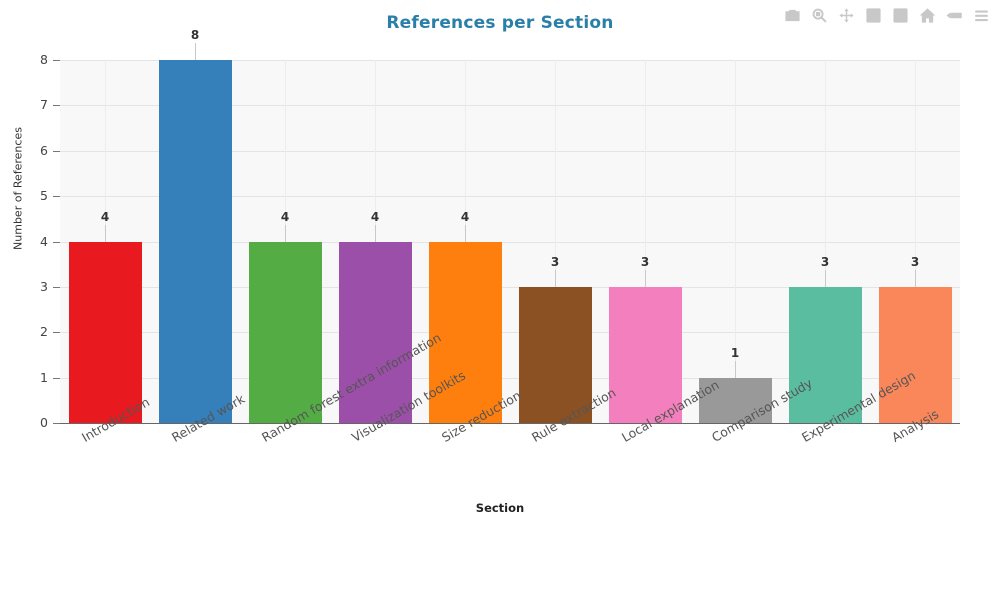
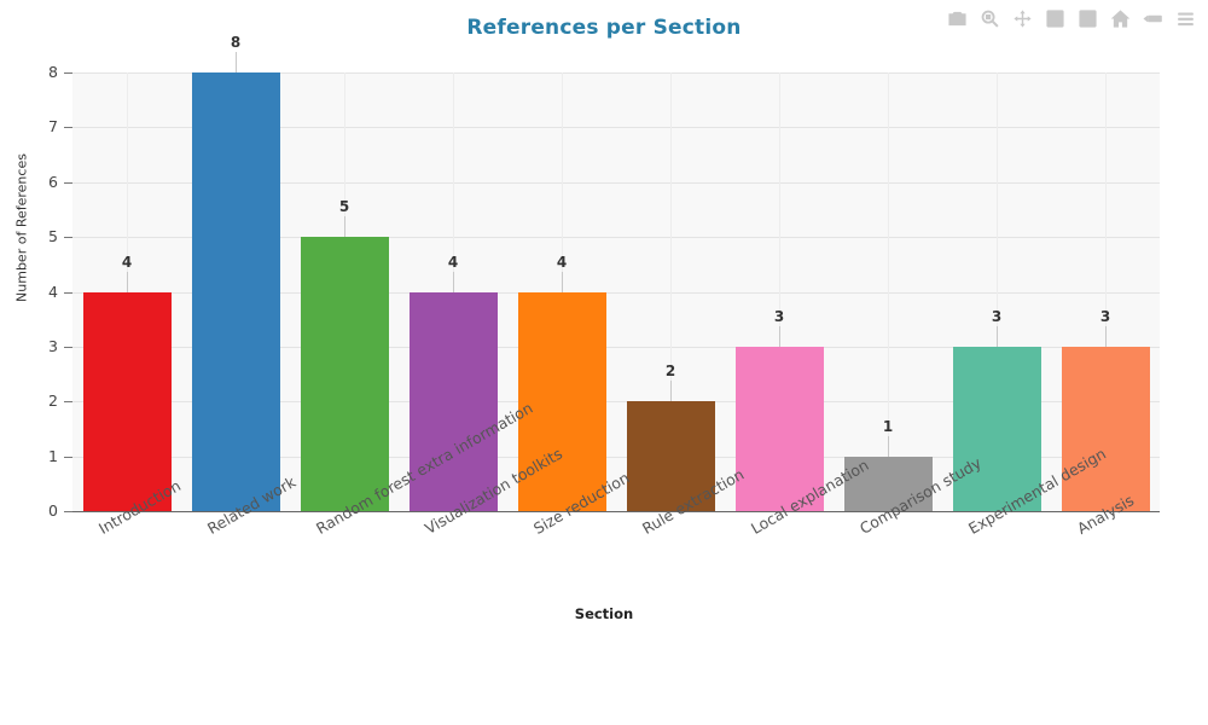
Random forest extra information: 4 -> 5
Rule extraction: 3 -> 2
